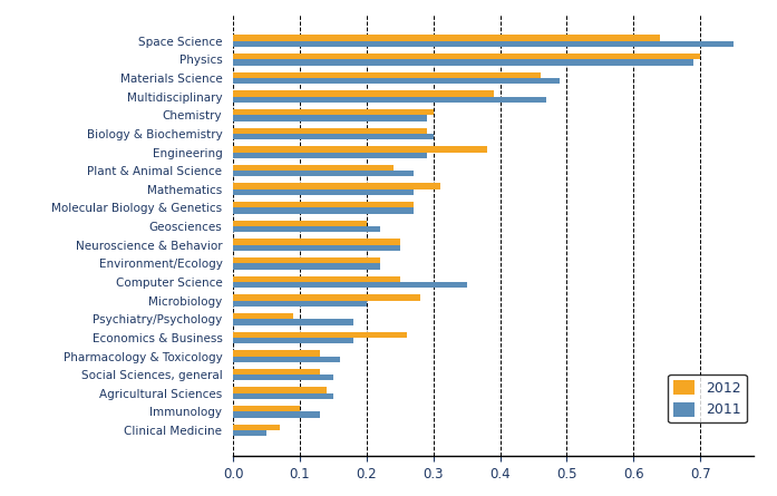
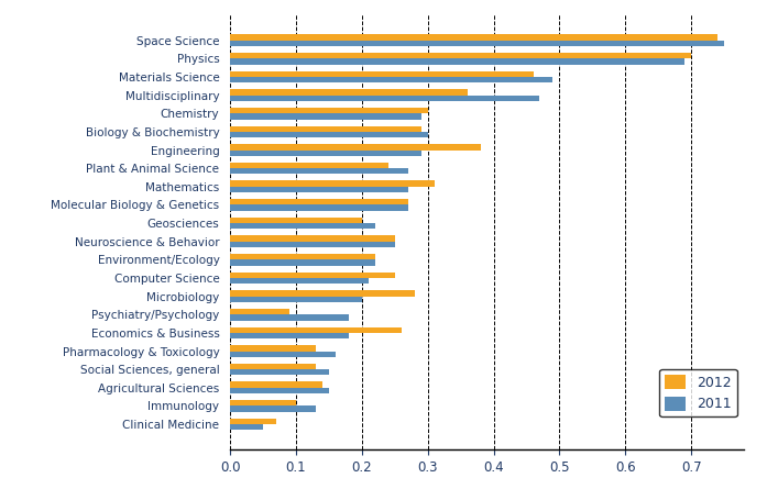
2012/Space Science: 0.64 -> 0.74
2012/Multidisciplinary: 0.39 -> 0.36
2011/Computer Science: 0.35 -> 0.21
